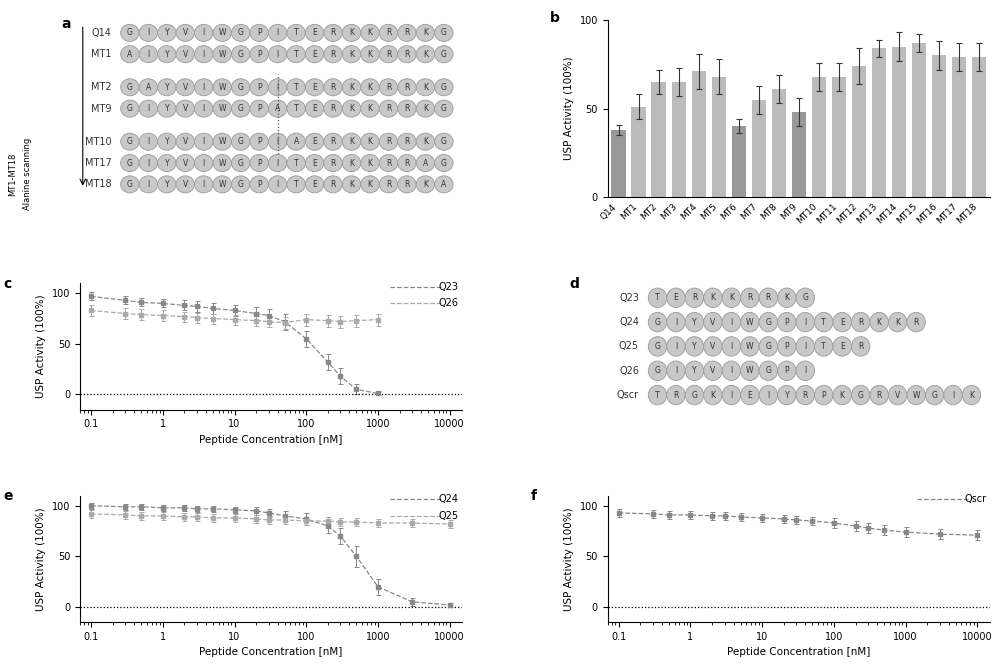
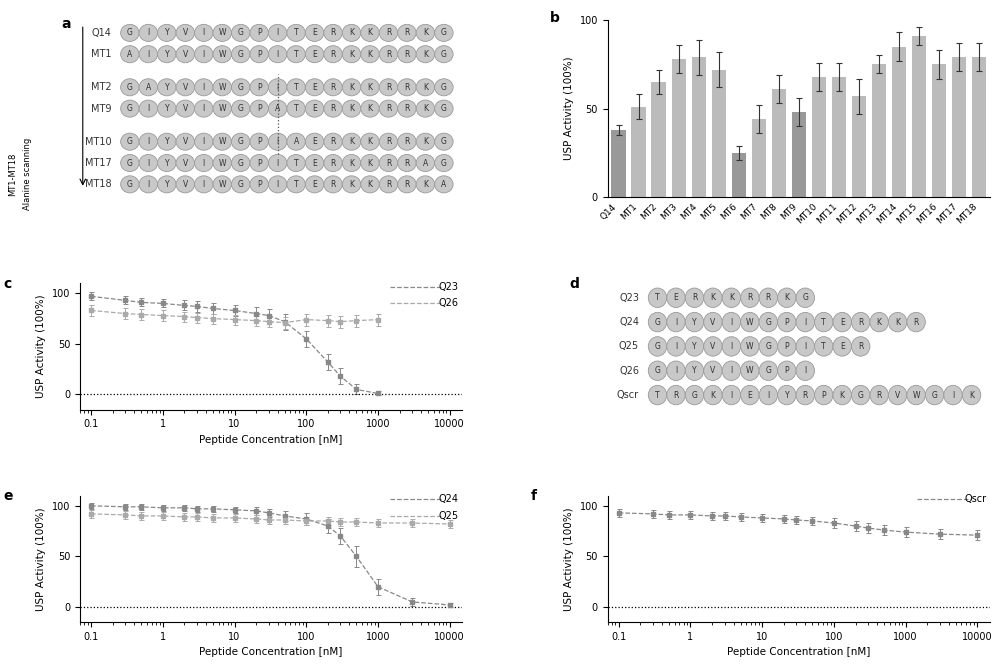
MT3: 65 -> 78
MT4: 71 -> 79
MT5: 68 -> 72
MT6: 40 -> 25
MT7: 55 -> 44
MT12: 74 -> 57
MT13: 84 -> 75
MT15: 87 -> 91
MT16: 80 -> 75
